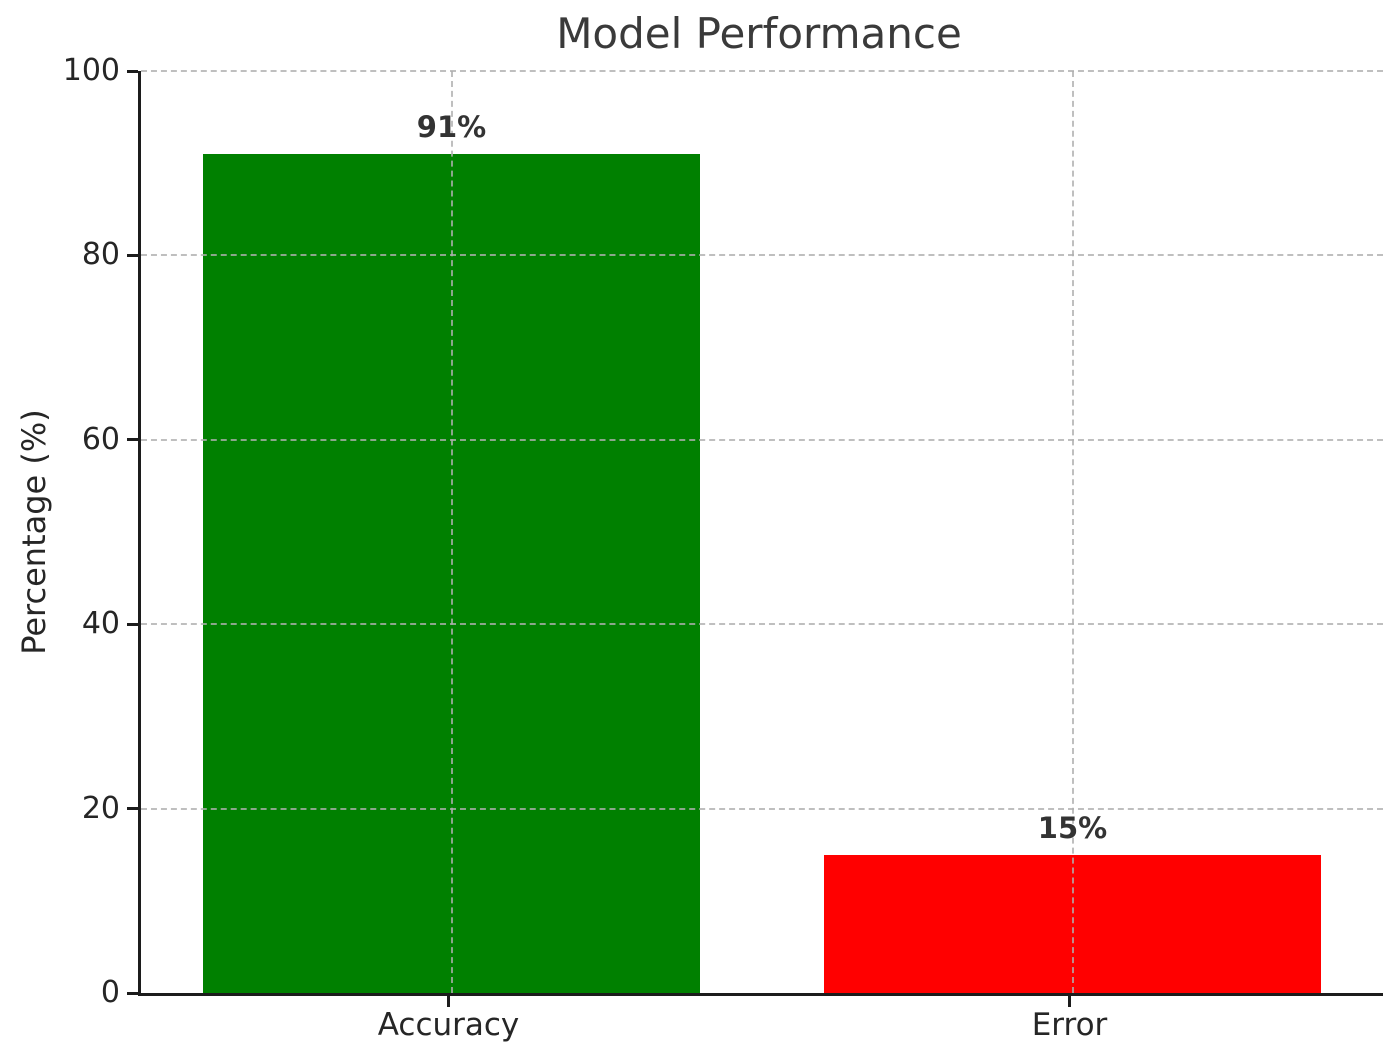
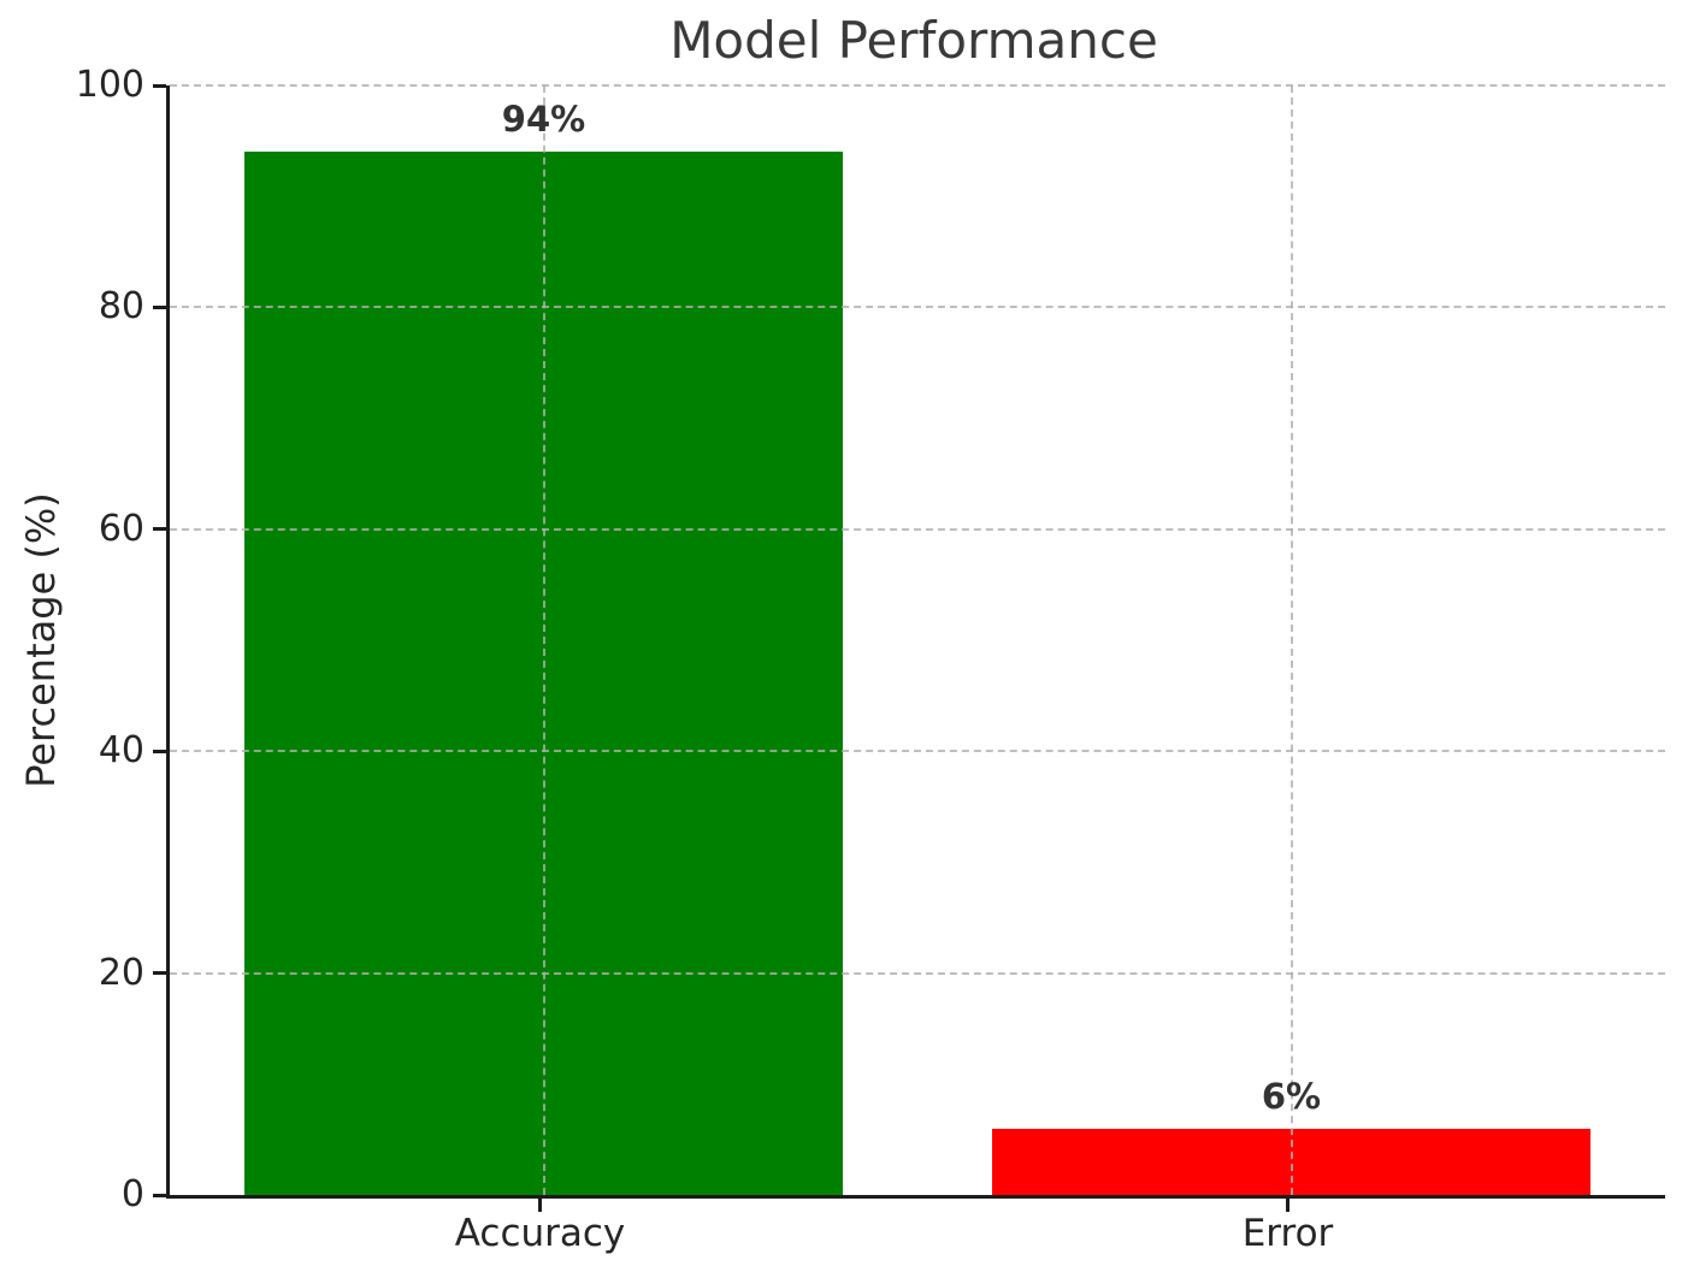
Accuracy: 91% -> 94%
Error: 15% -> 6%
